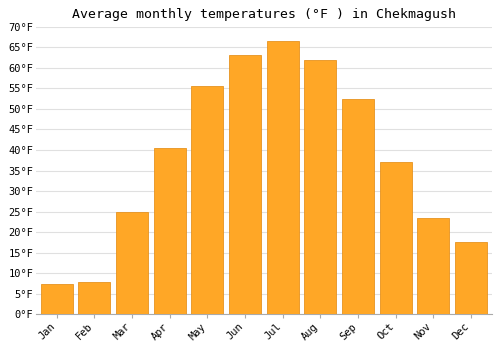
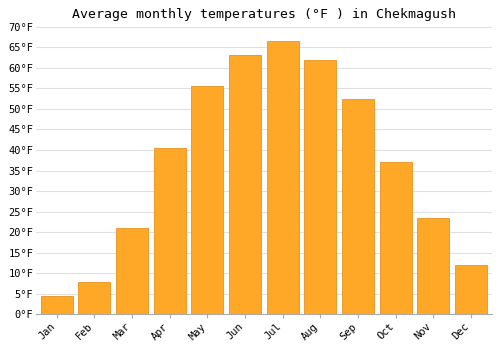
Jan: 7.5°F -> 4.5°F
Mar: 25.0°F -> 21.0°F
Dec: 17.5°F -> 12.0°F
